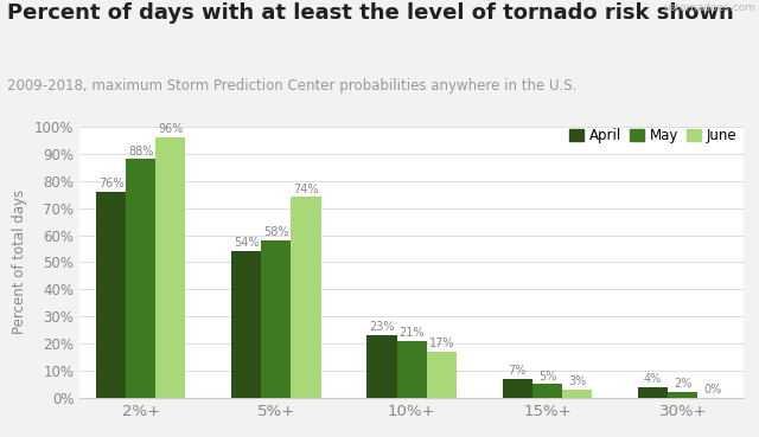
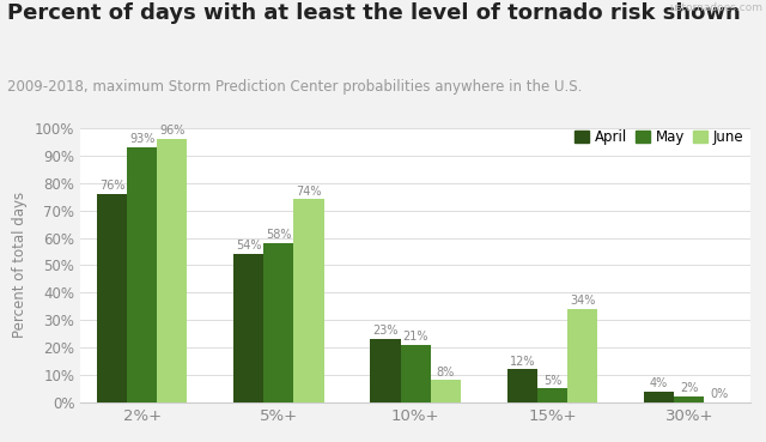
May/2%+: 88% -> 93%
June/10%+: 17% -> 8%
April/15%+: 7% -> 12%
June/15%+: 3% -> 34%
